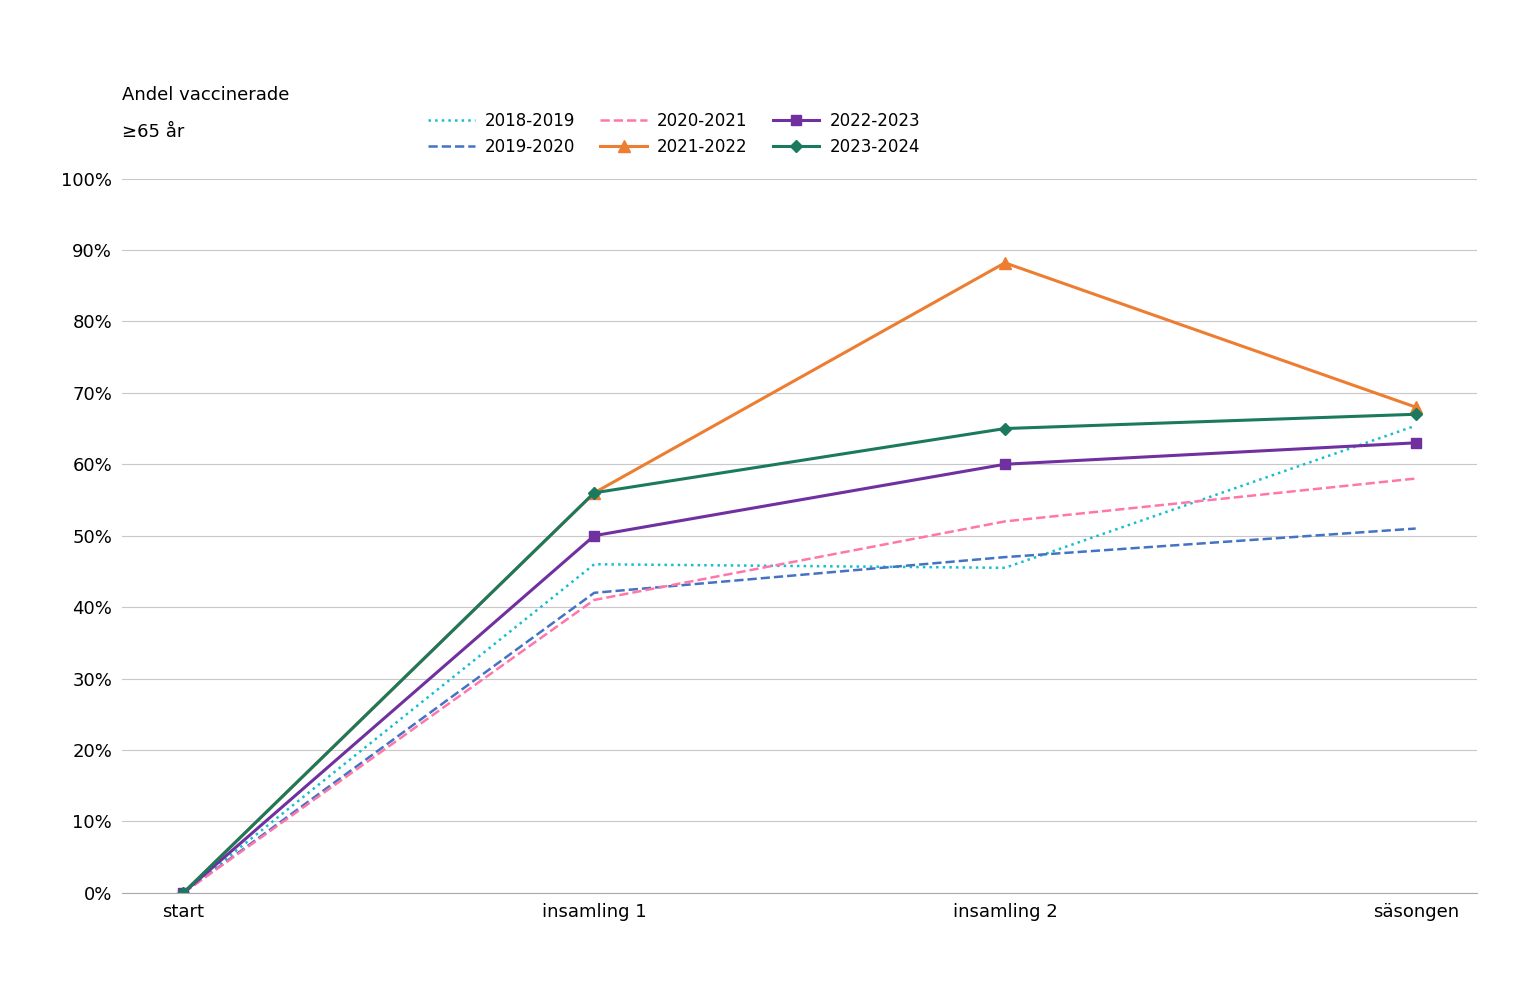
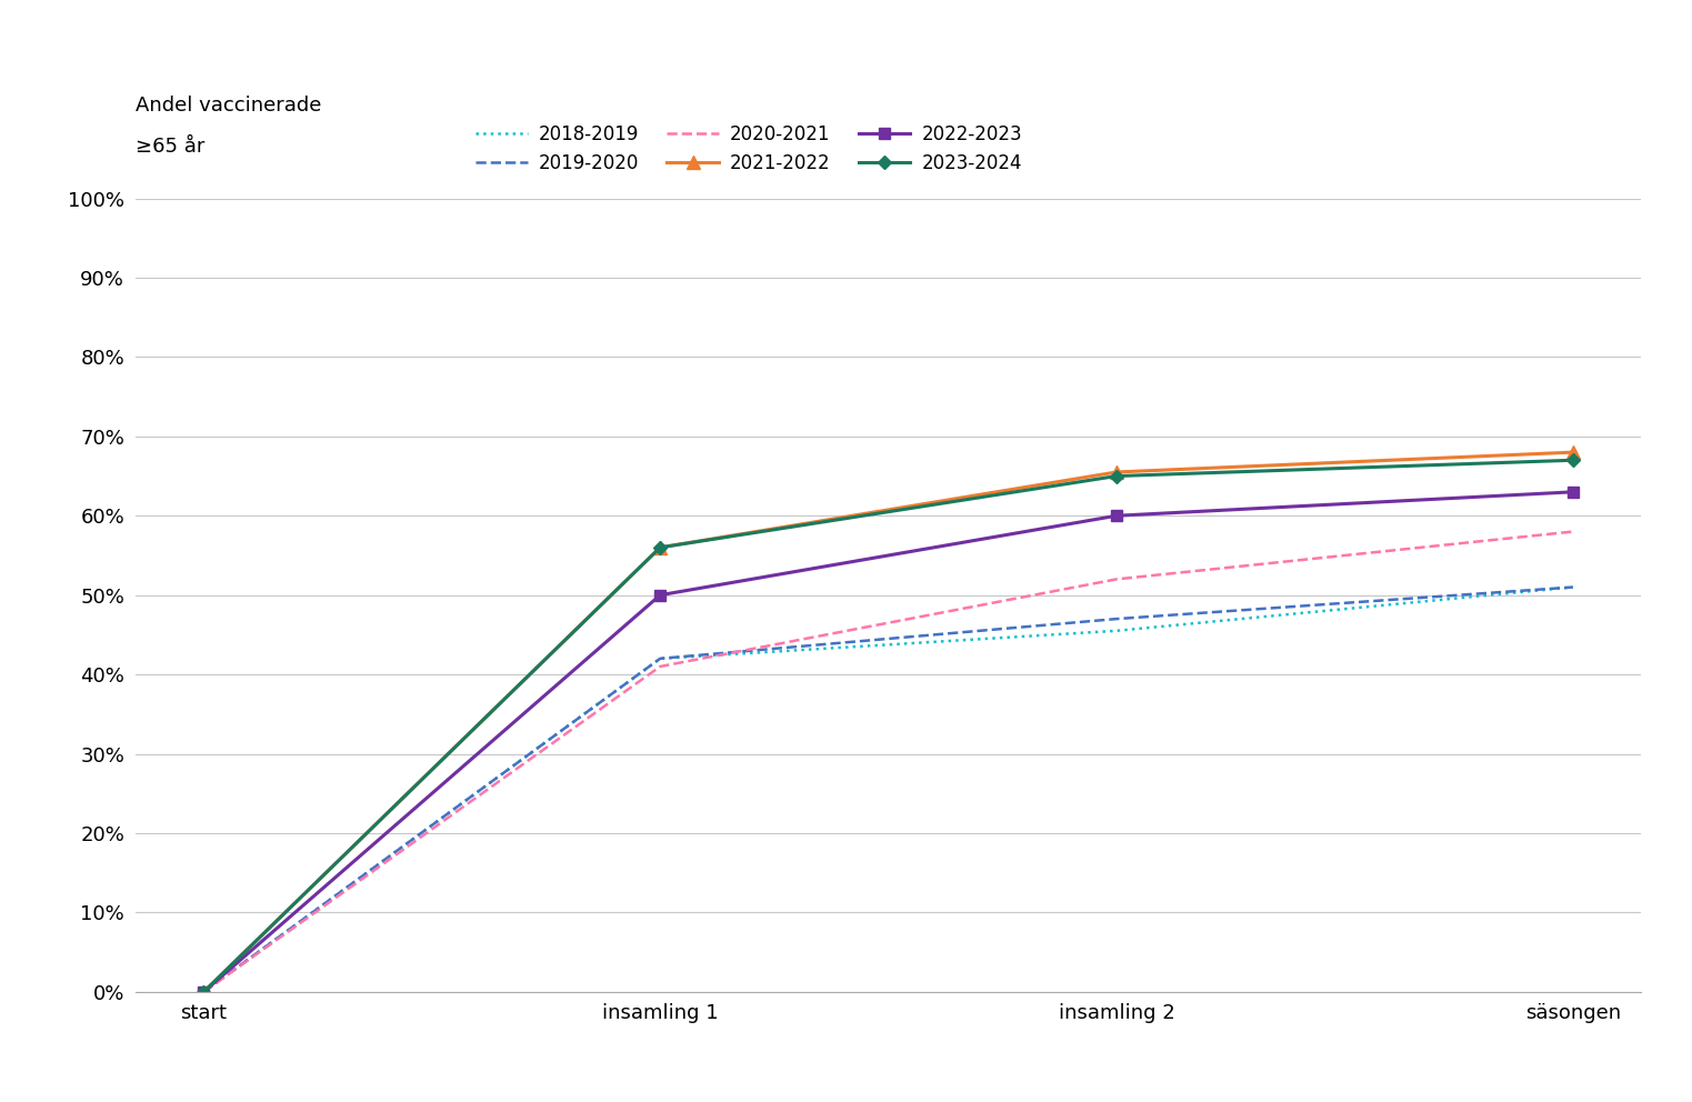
2018-2019/insamling 1: 46.0% -> 42.0%
2021-2022/insamling 2: 88.2% -> 65.5%
2018-2019/säsongen: 65.4% -> 51.0%
